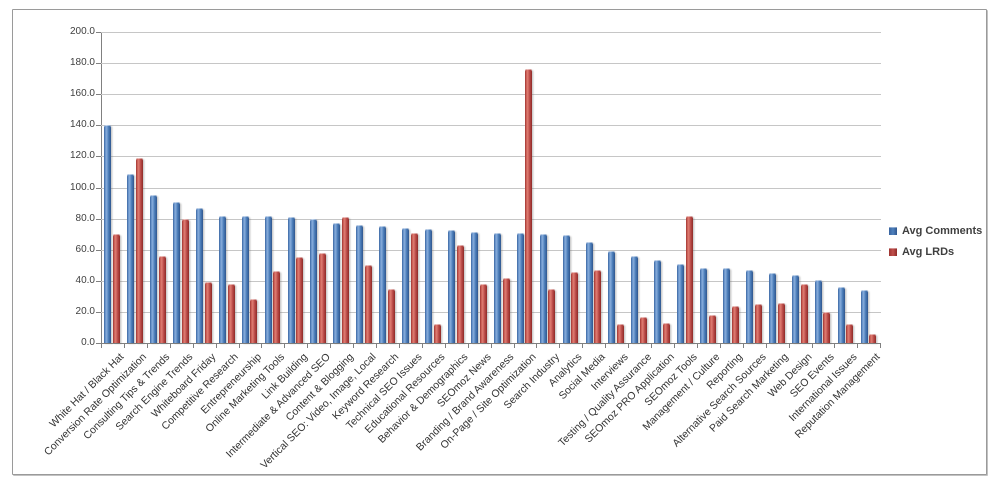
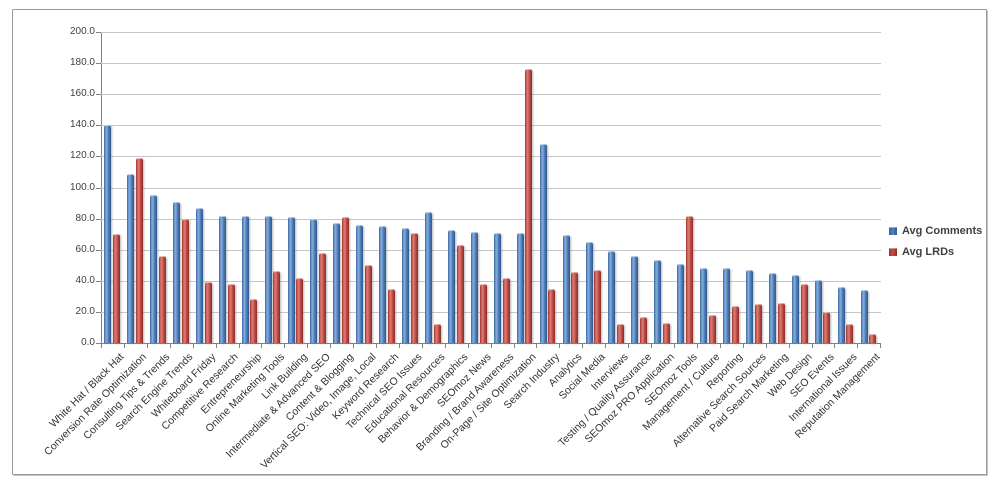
Avg LRDs/Link Building: 55 -> 42
Avg Comments/Educational Resources: 74 -> 84
Avg Comments/Search Industry: 70 -> 128
